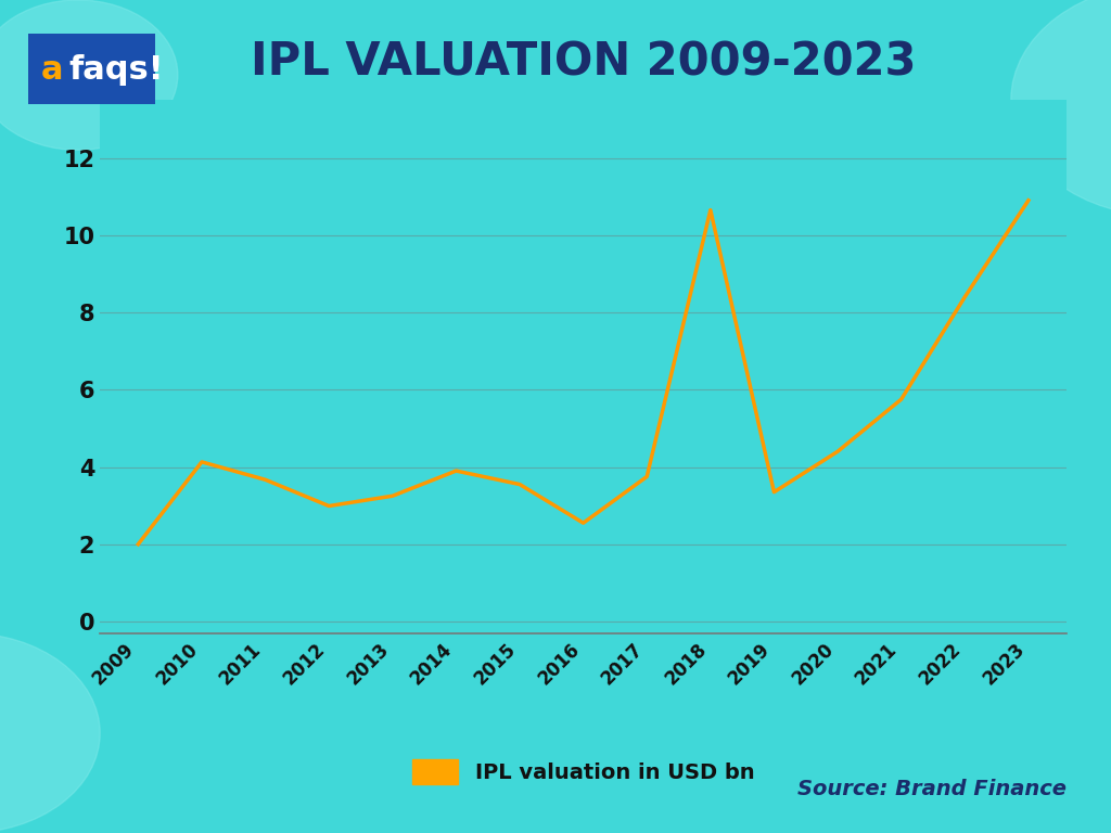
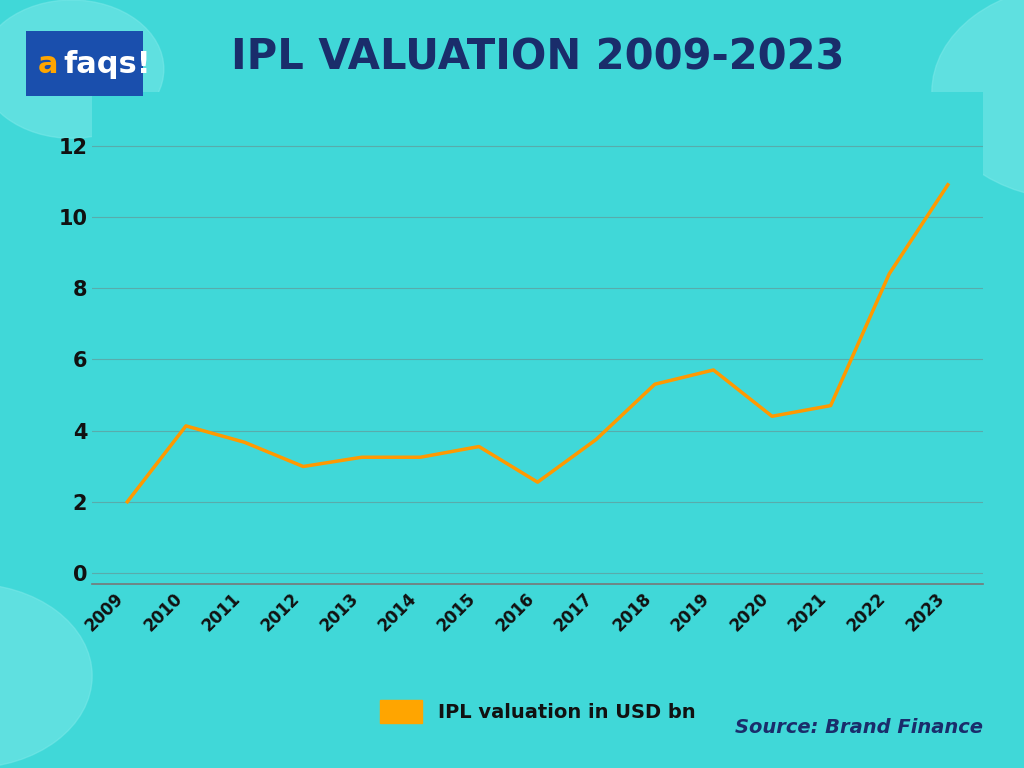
2014: 3.90 -> 3.25
2018: 10.65 -> 5.30
2019: 3.35 -> 5.70
2021: 5.75 -> 4.70
